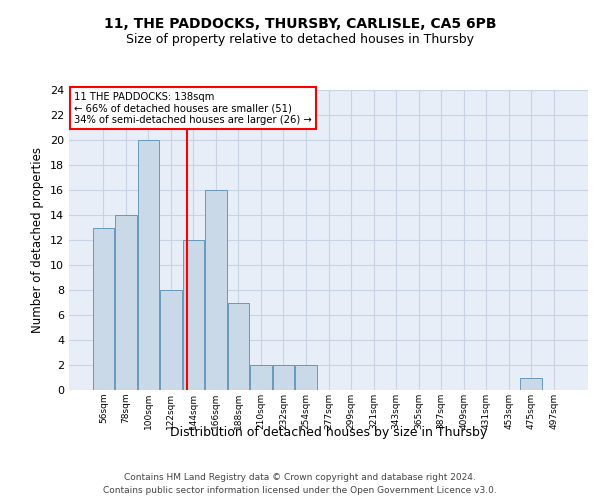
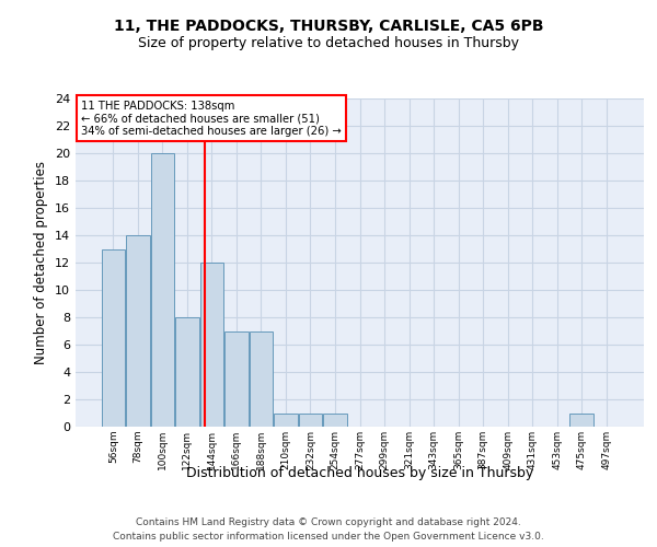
166sqm: 16 -> 7
210sqm: 2 -> 1
232sqm: 2 -> 1
254sqm: 2 -> 1
